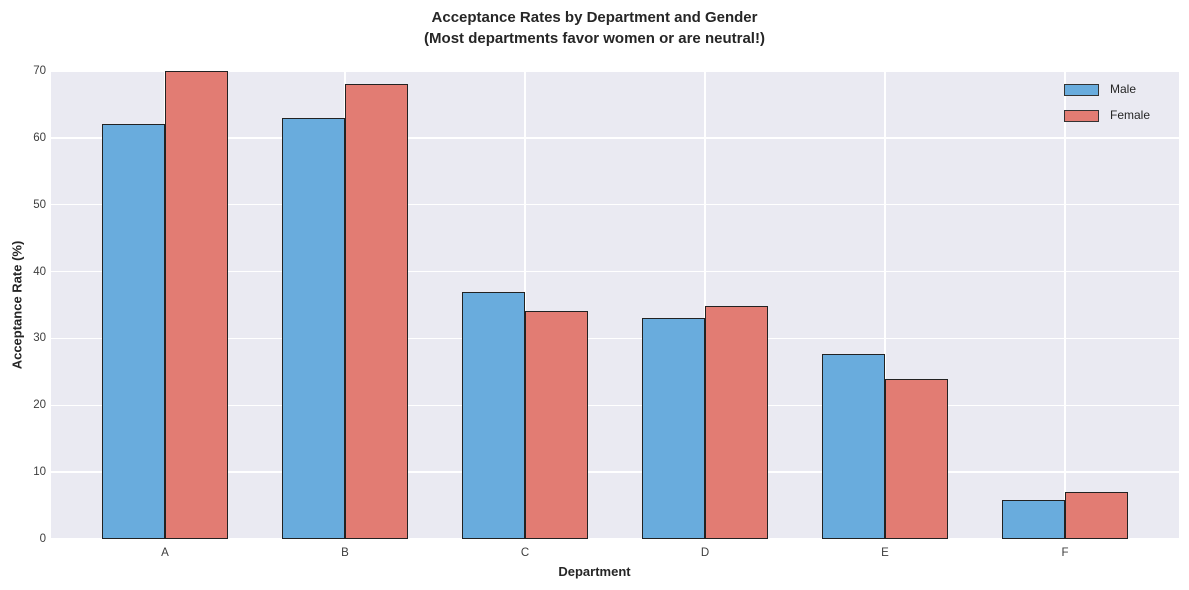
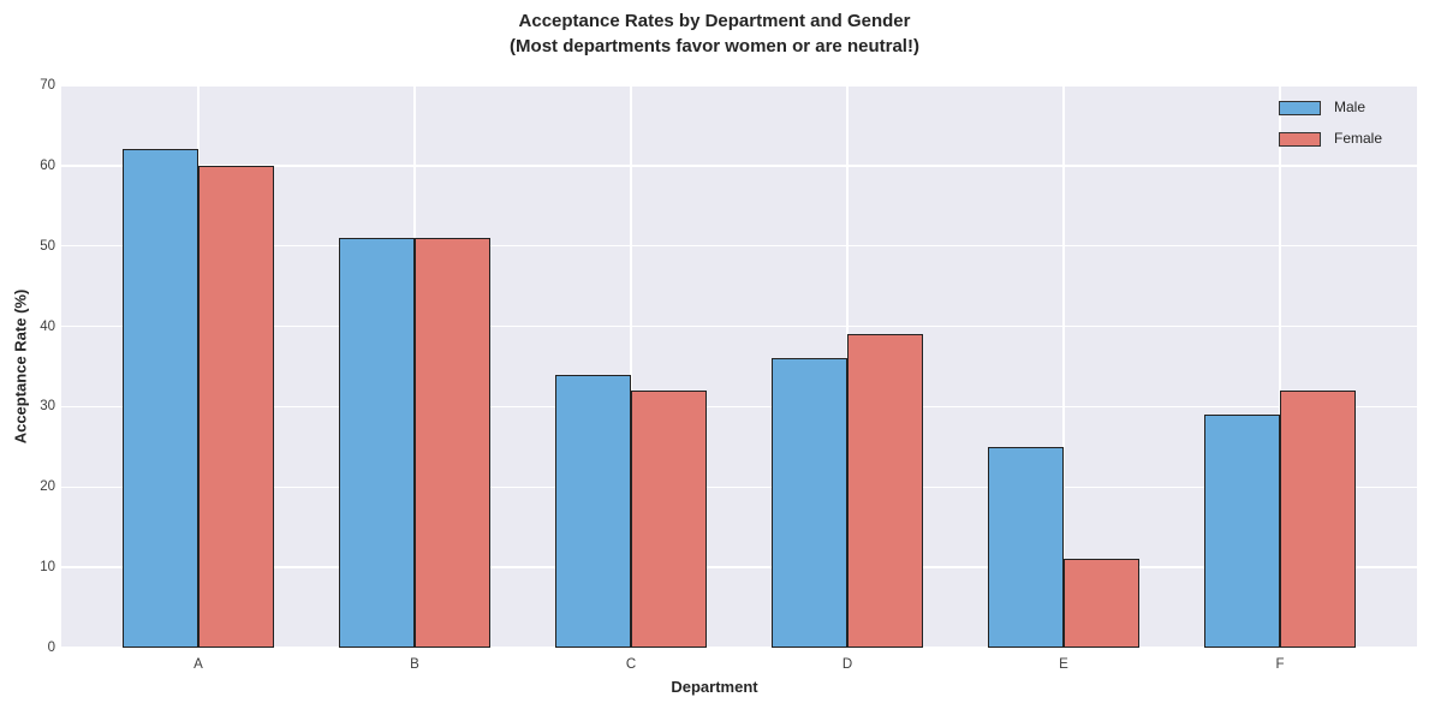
Female/A: 70 -> 60
Male/B: 63 -> 51
Female/B: 68 -> 51
Male/C: 37 -> 34
Female/C: 34 -> 32
Male/D: 33 -> 36
Female/D: 35 -> 39
Male/E: 28 -> 25
Female/E: 24 -> 11
Male/F: 6 -> 29
Female/F: 7 -> 32
